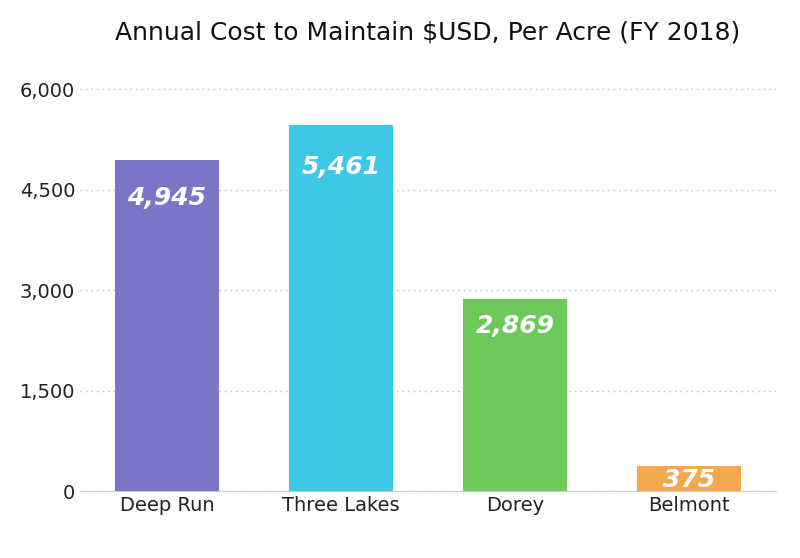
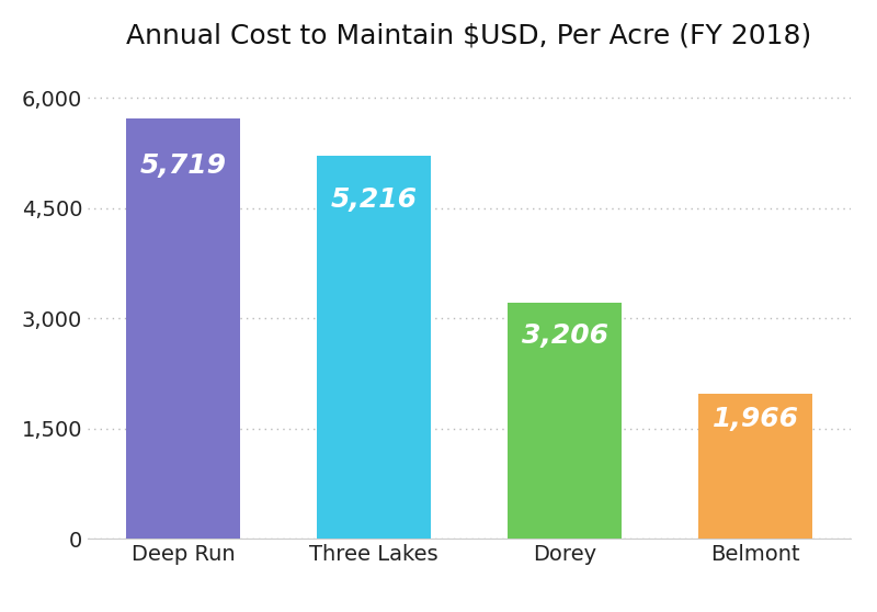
Deep Run: 4,945 -> 5,719
Three Lakes: 5,461 -> 5,216
Dorey: 2,869 -> 3,206
Belmont: 375 -> 1,966
